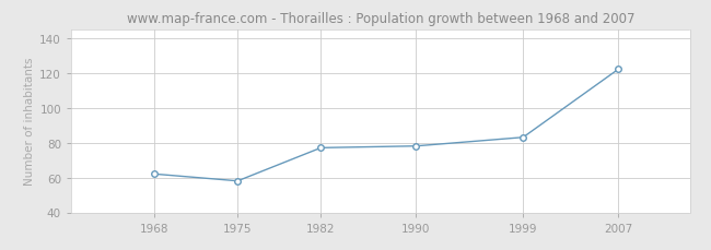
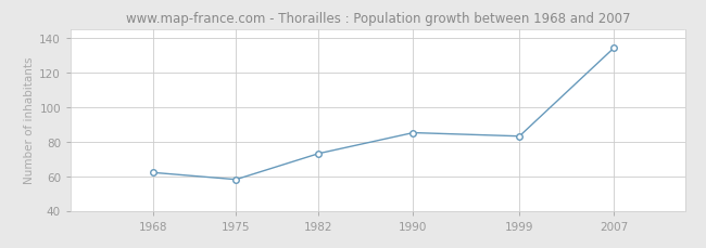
1982: 77 -> 73
1990: 78 -> 85
2007: 122 -> 134
